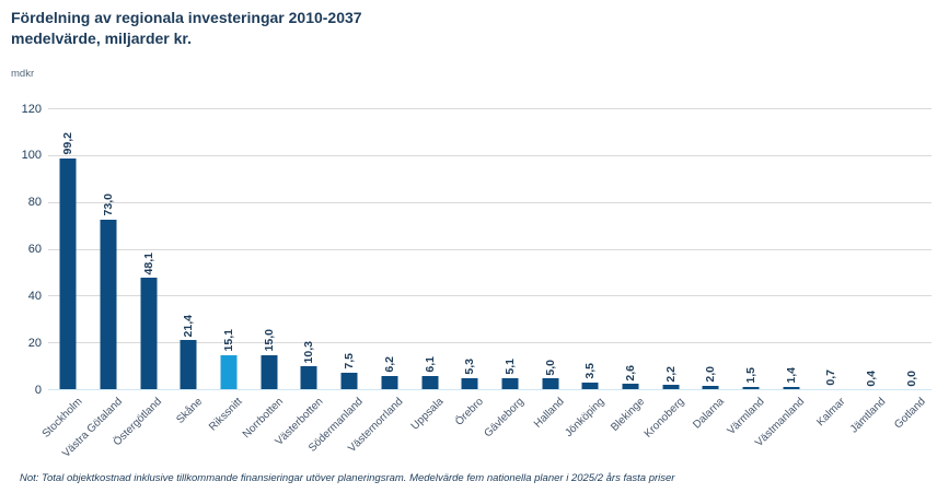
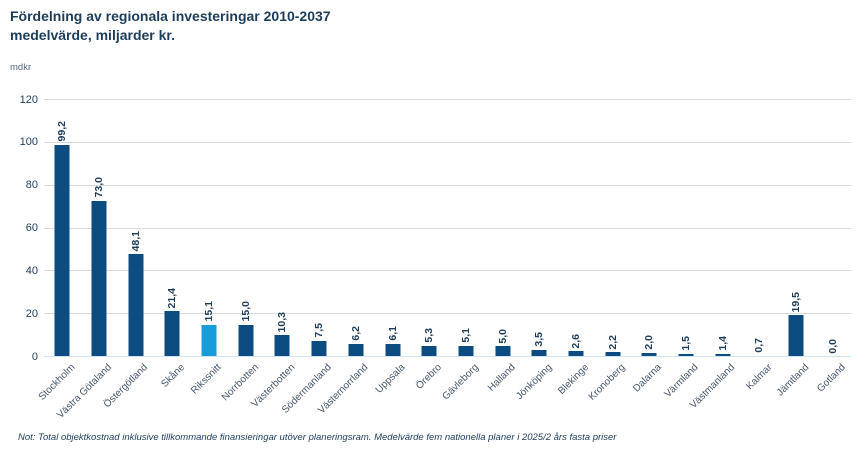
Jämtland: 0,4 -> 19,5
